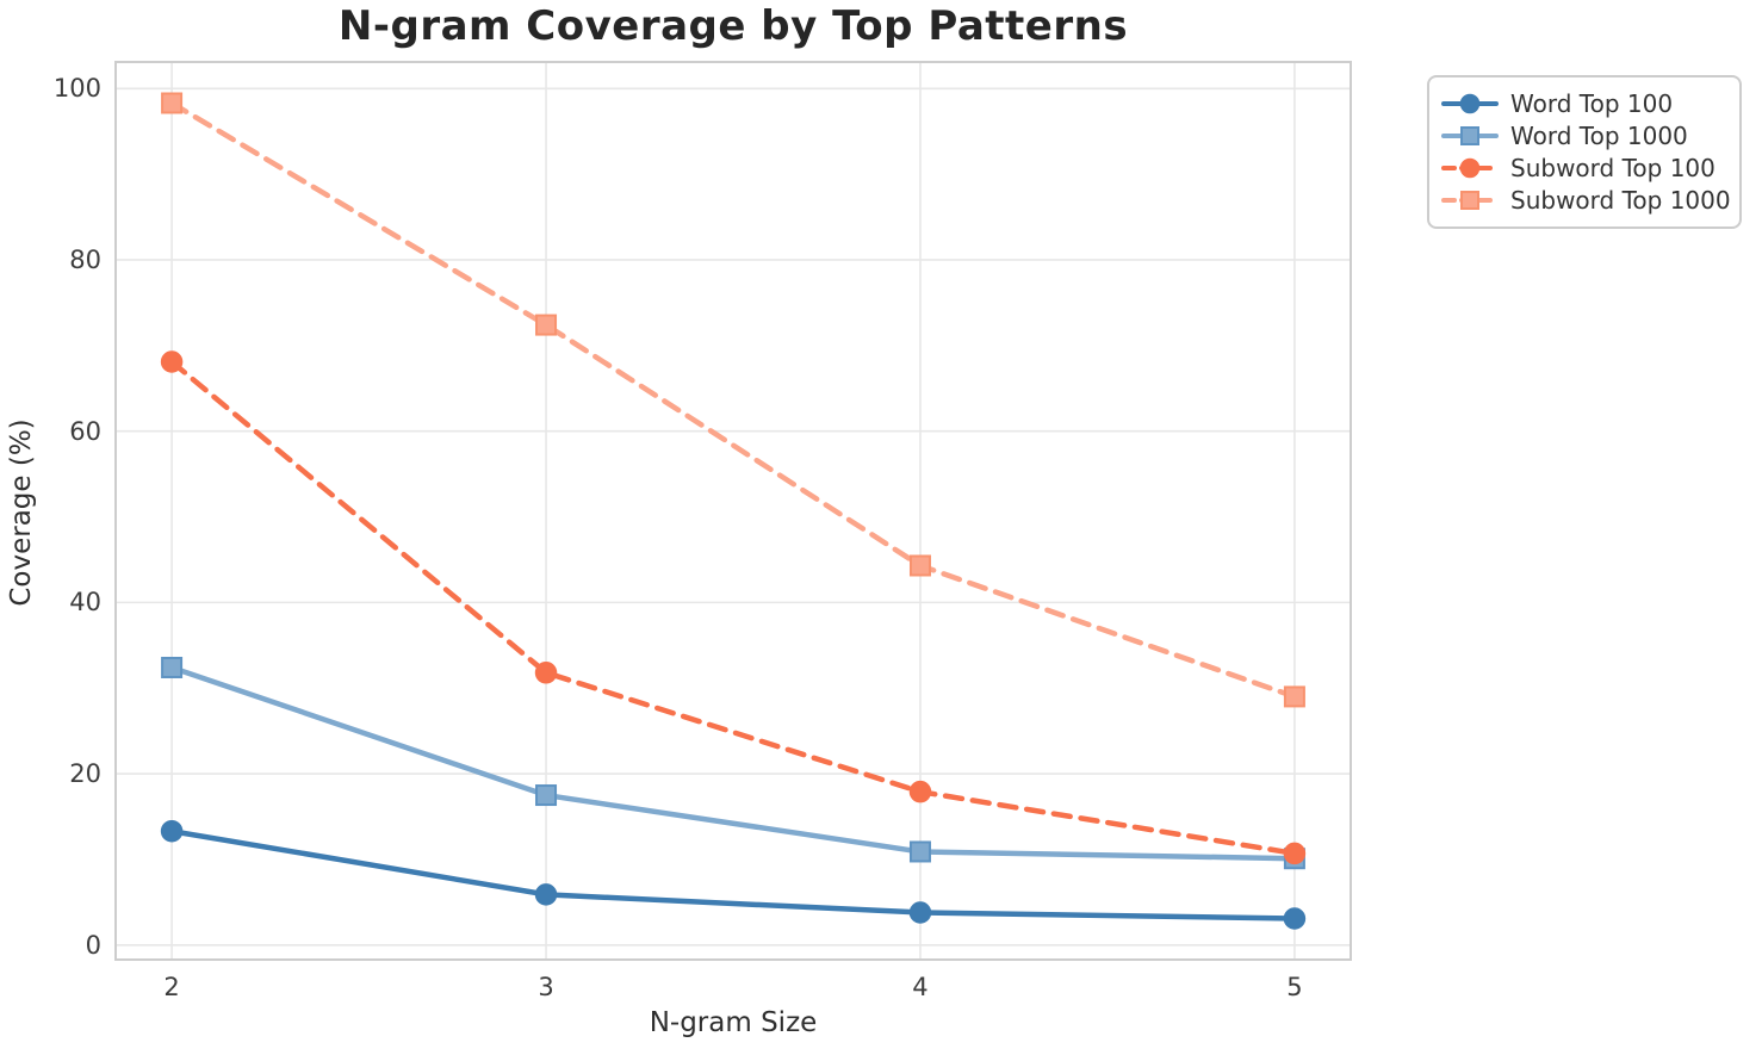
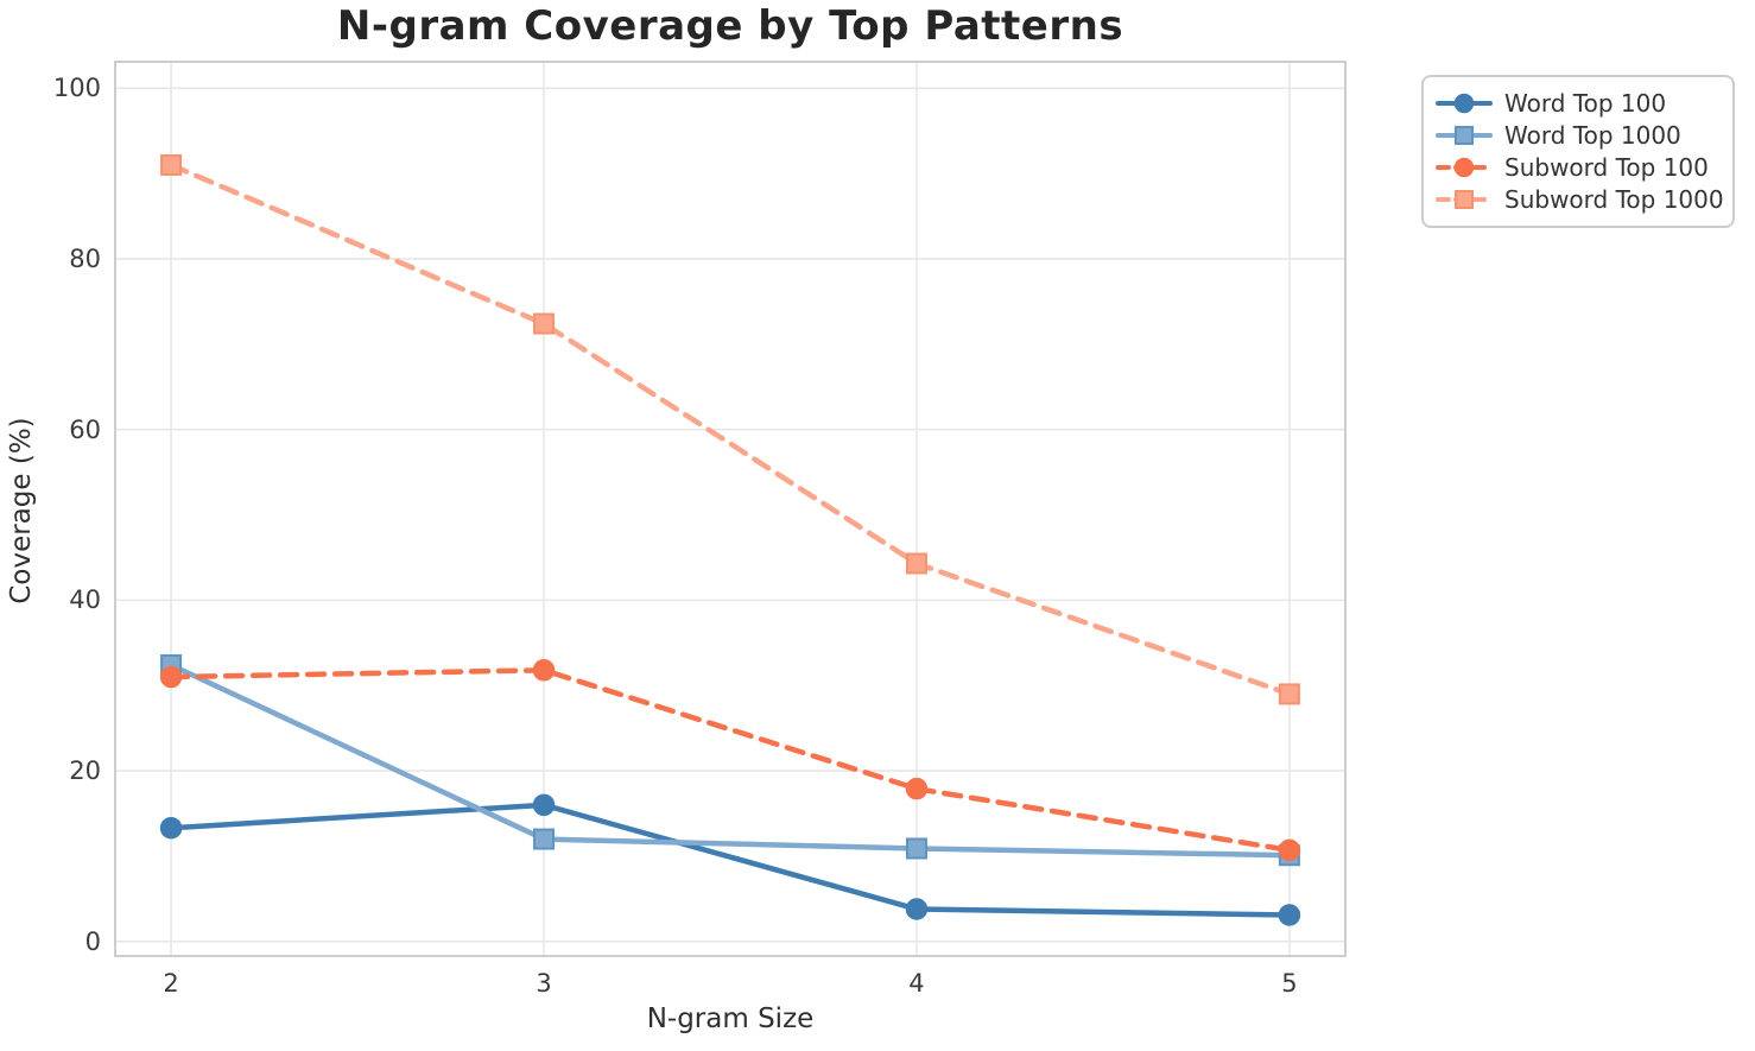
Subword Top 100/2: 68 -> 31
Subword Top 1000/2: 98 -> 91
Word Top 100/3: 6 -> 16
Word Top 1000/3: 18 -> 12
